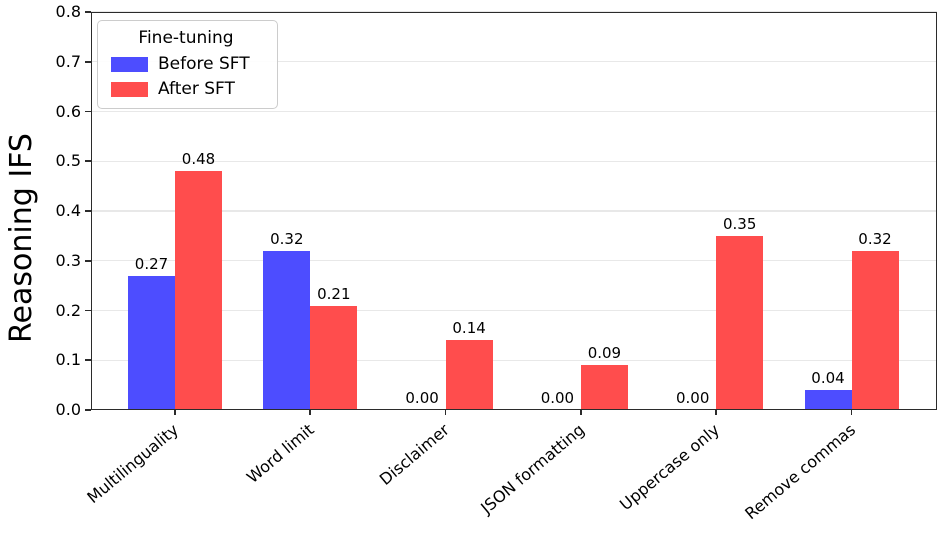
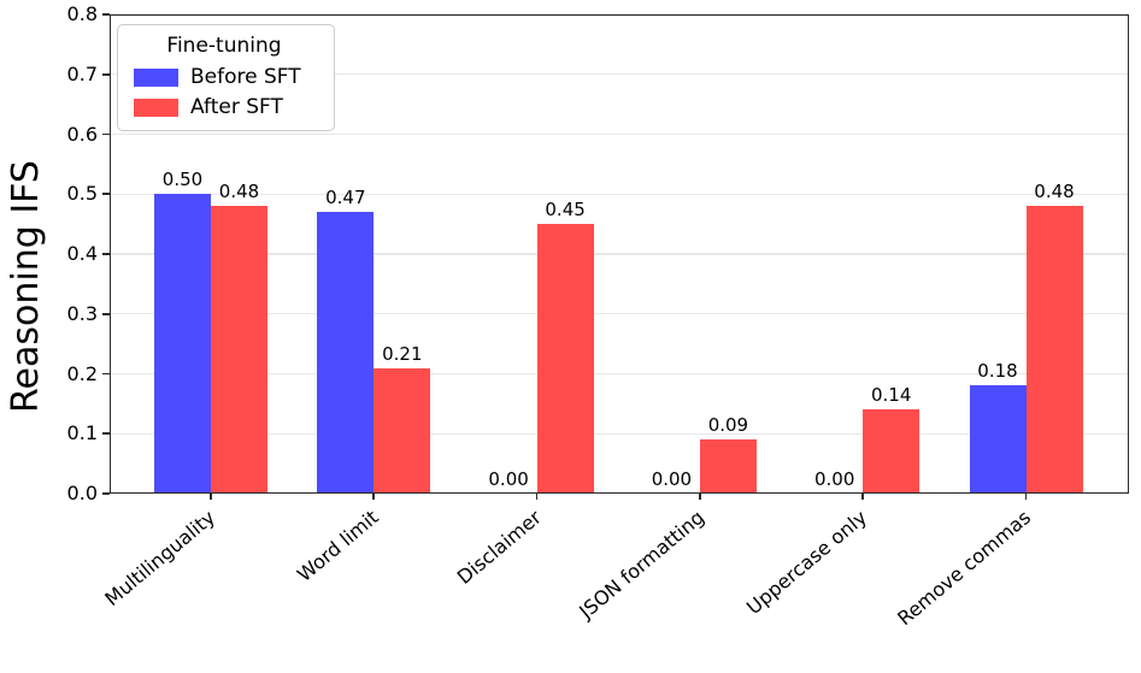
Before SFT/Multilinguality: 0.27 -> 0.50
Before SFT/Word limit: 0.32 -> 0.47
After SFT/Disclaimer: 0.14 -> 0.45
After SFT/Uppercase only: 0.35 -> 0.14
Before SFT/Remove commas: 0.04 -> 0.18
After SFT/Remove commas: 0.32 -> 0.48
